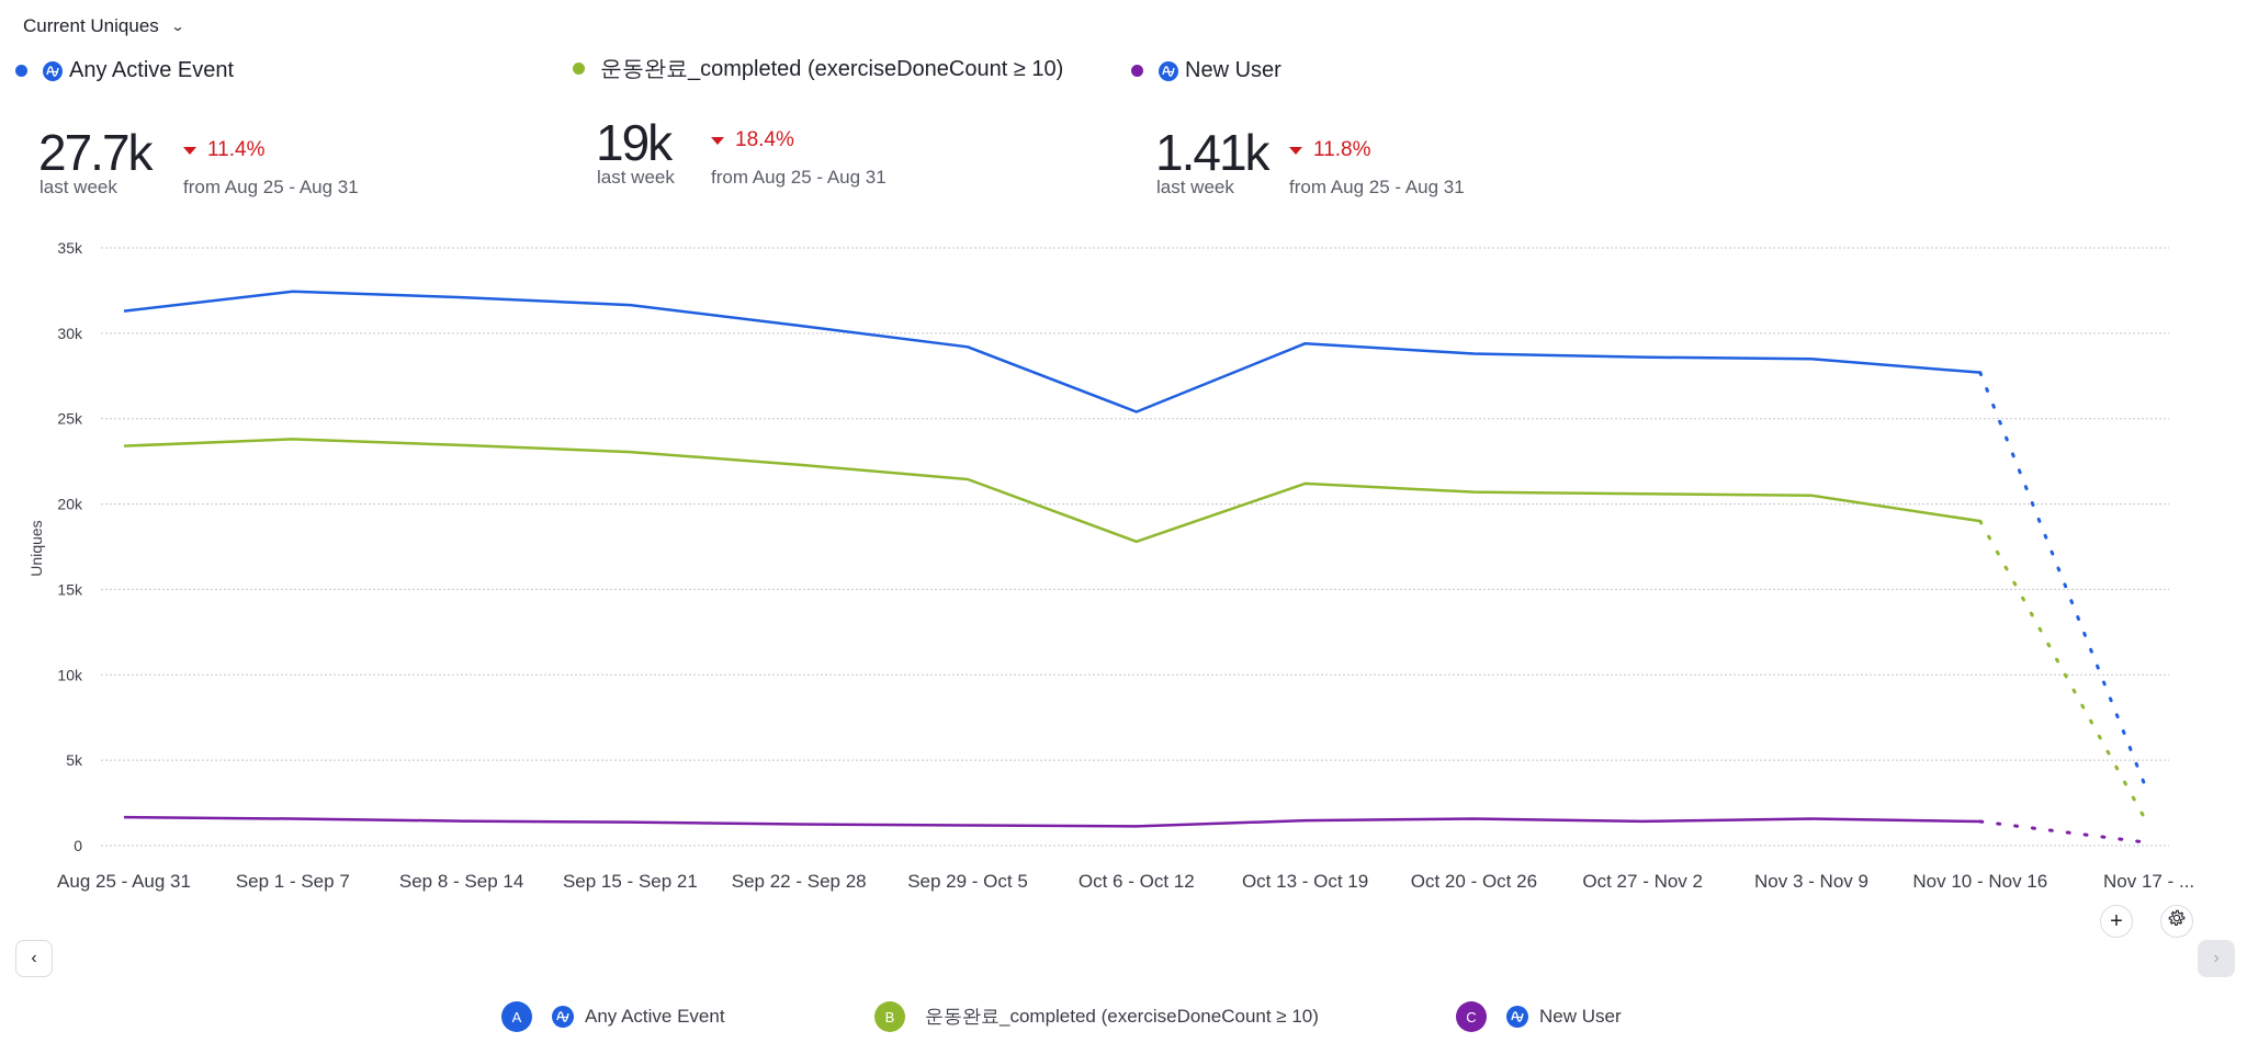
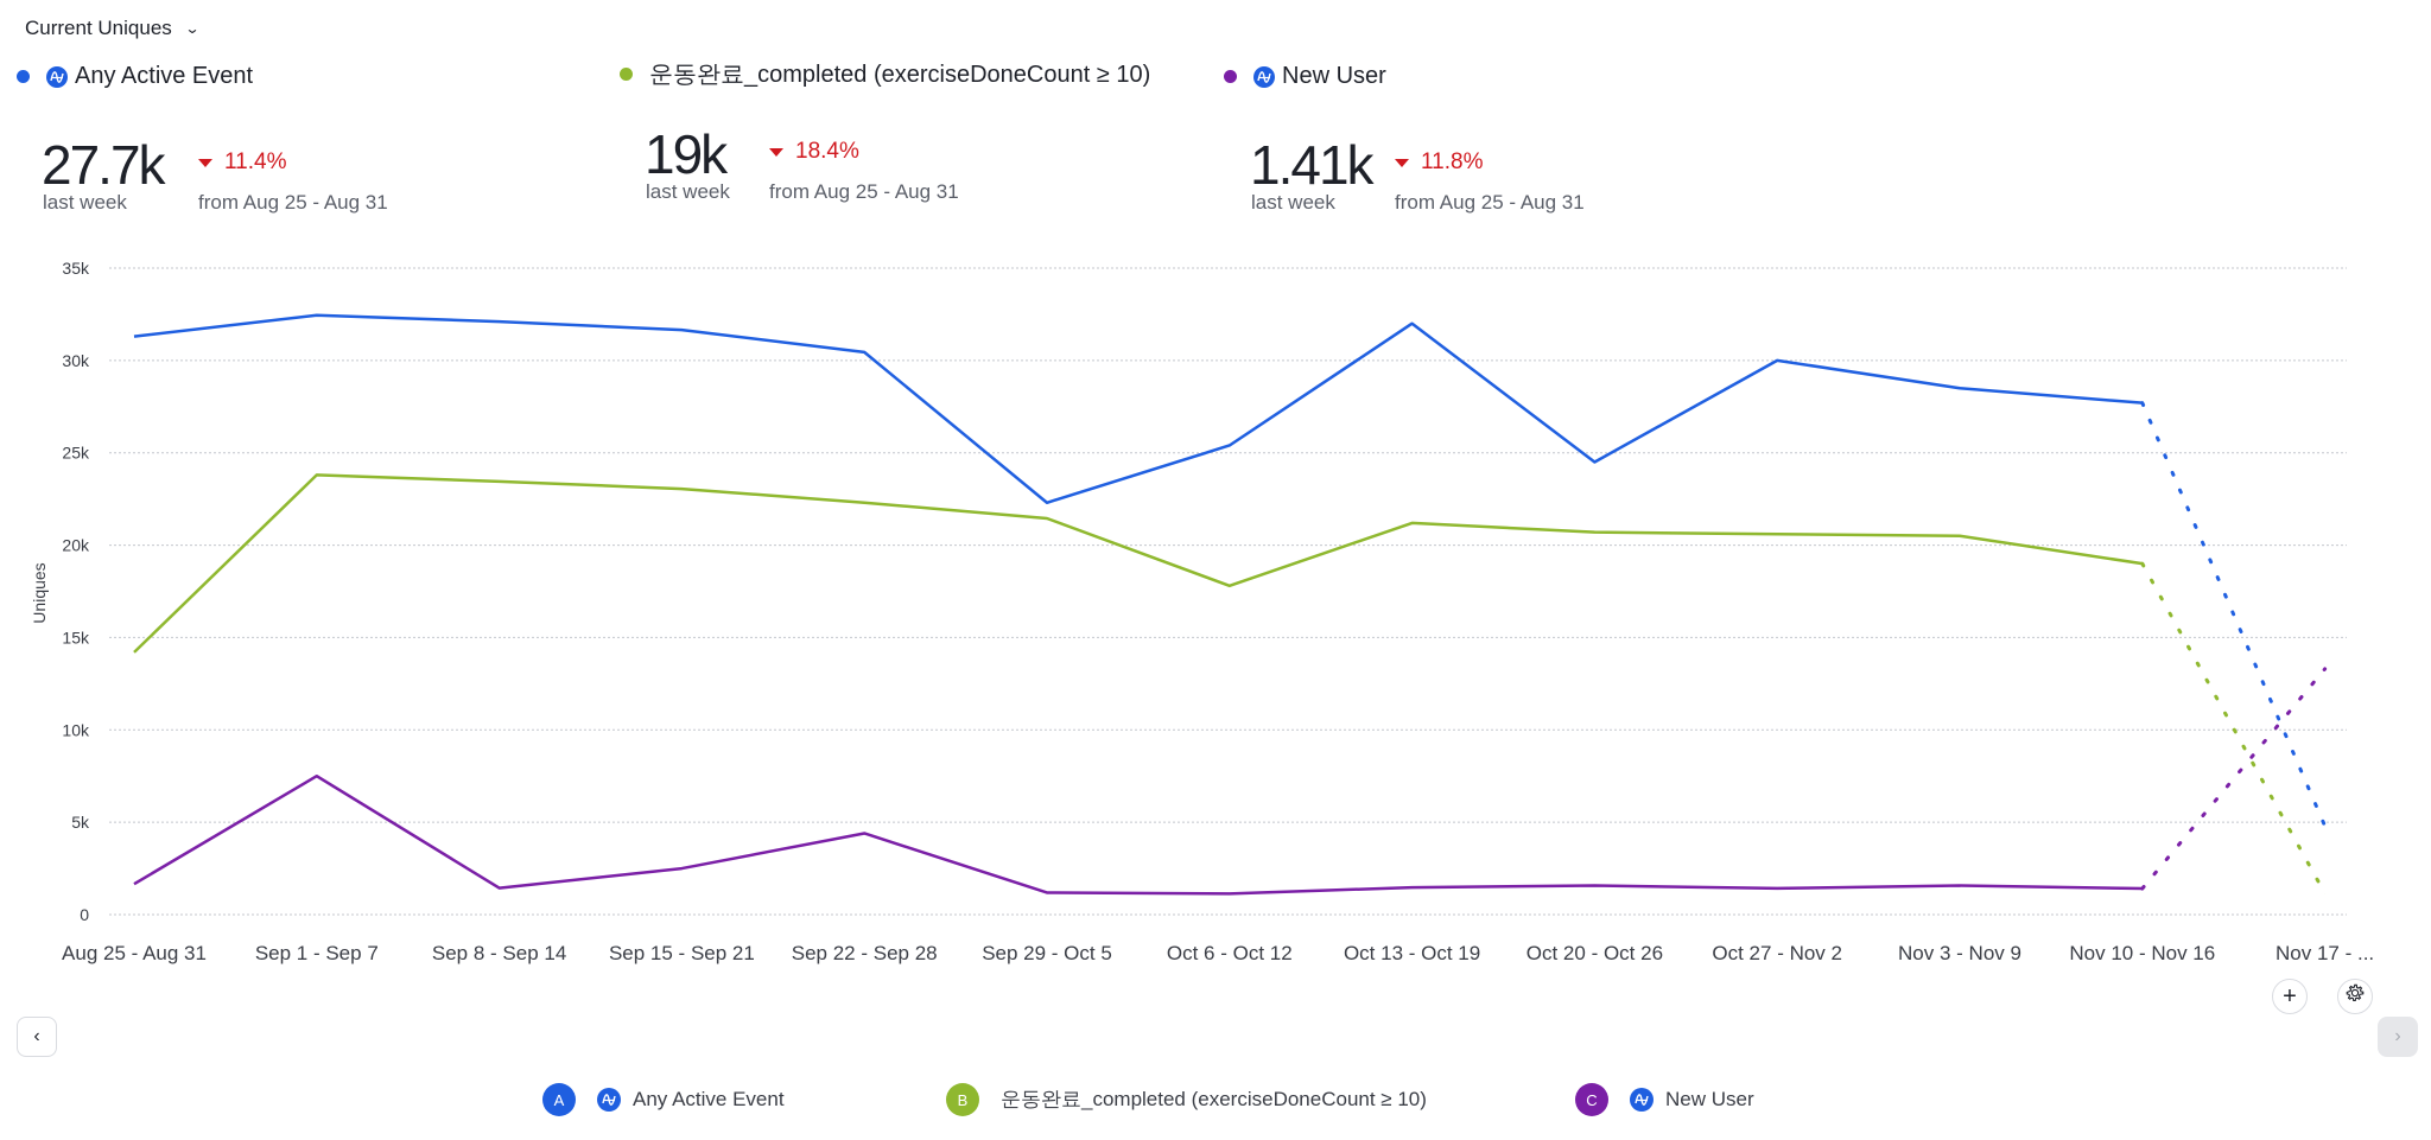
운동완료_completed (exerciseDoneCount ≥ 10)/Aug 25 - Aug 31: 23.4k -> 14.2k
New User/Sep 1 - Sep 7: 1.6k -> 7.5k
New User/Sep 15 - Sep 21: 1.4k -> 2.5k
New User/Sep 22 - Sep 28: 1.2k -> 4.4k
Any Active Event/Sep 29 - Oct 5: 29.2k -> 22.3k
Any Active Event/Oct 13 - Oct 19: 29.4k -> 32.0k
Any Active Event/Oct 20 - Oct 26: 28.8k -> 24.5k
Any Active Event/Oct 27 - Nov 2: 28.6k -> 30.0k
Any Active Event/Nov 17 - ...: 3.0k -> 4.8k
New User/Nov 17 - ...: 0.2k -> 13.3k
